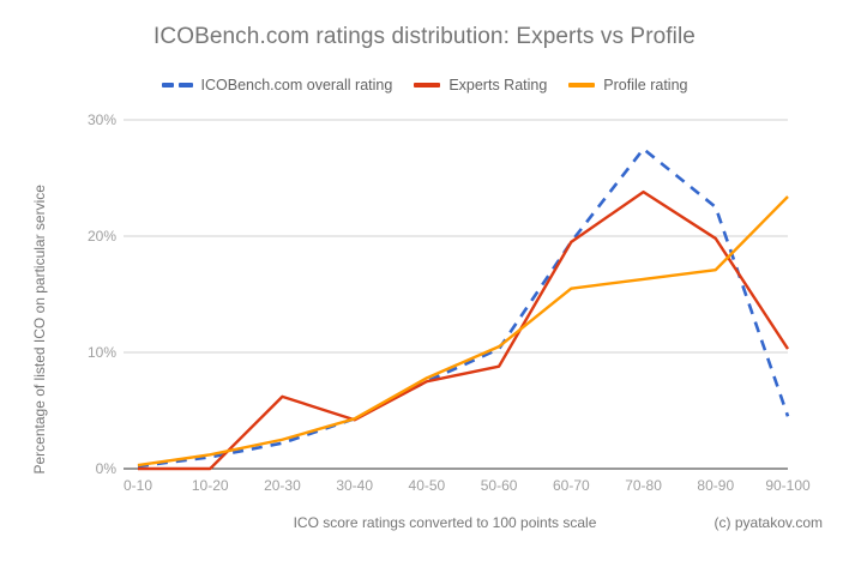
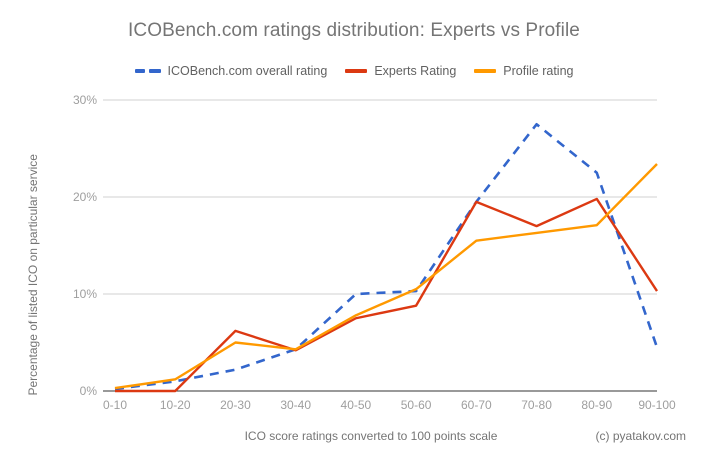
Profile rating/20-30: 2% -> 5%
ICOBench.com overall rating/40-50: 8% -> 10%
Experts Rating/70-80: 24% -> 17%
